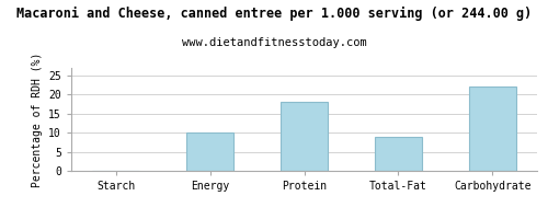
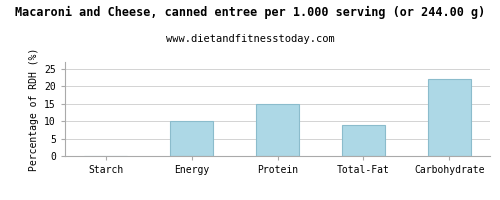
Protein: 18 -> 15
